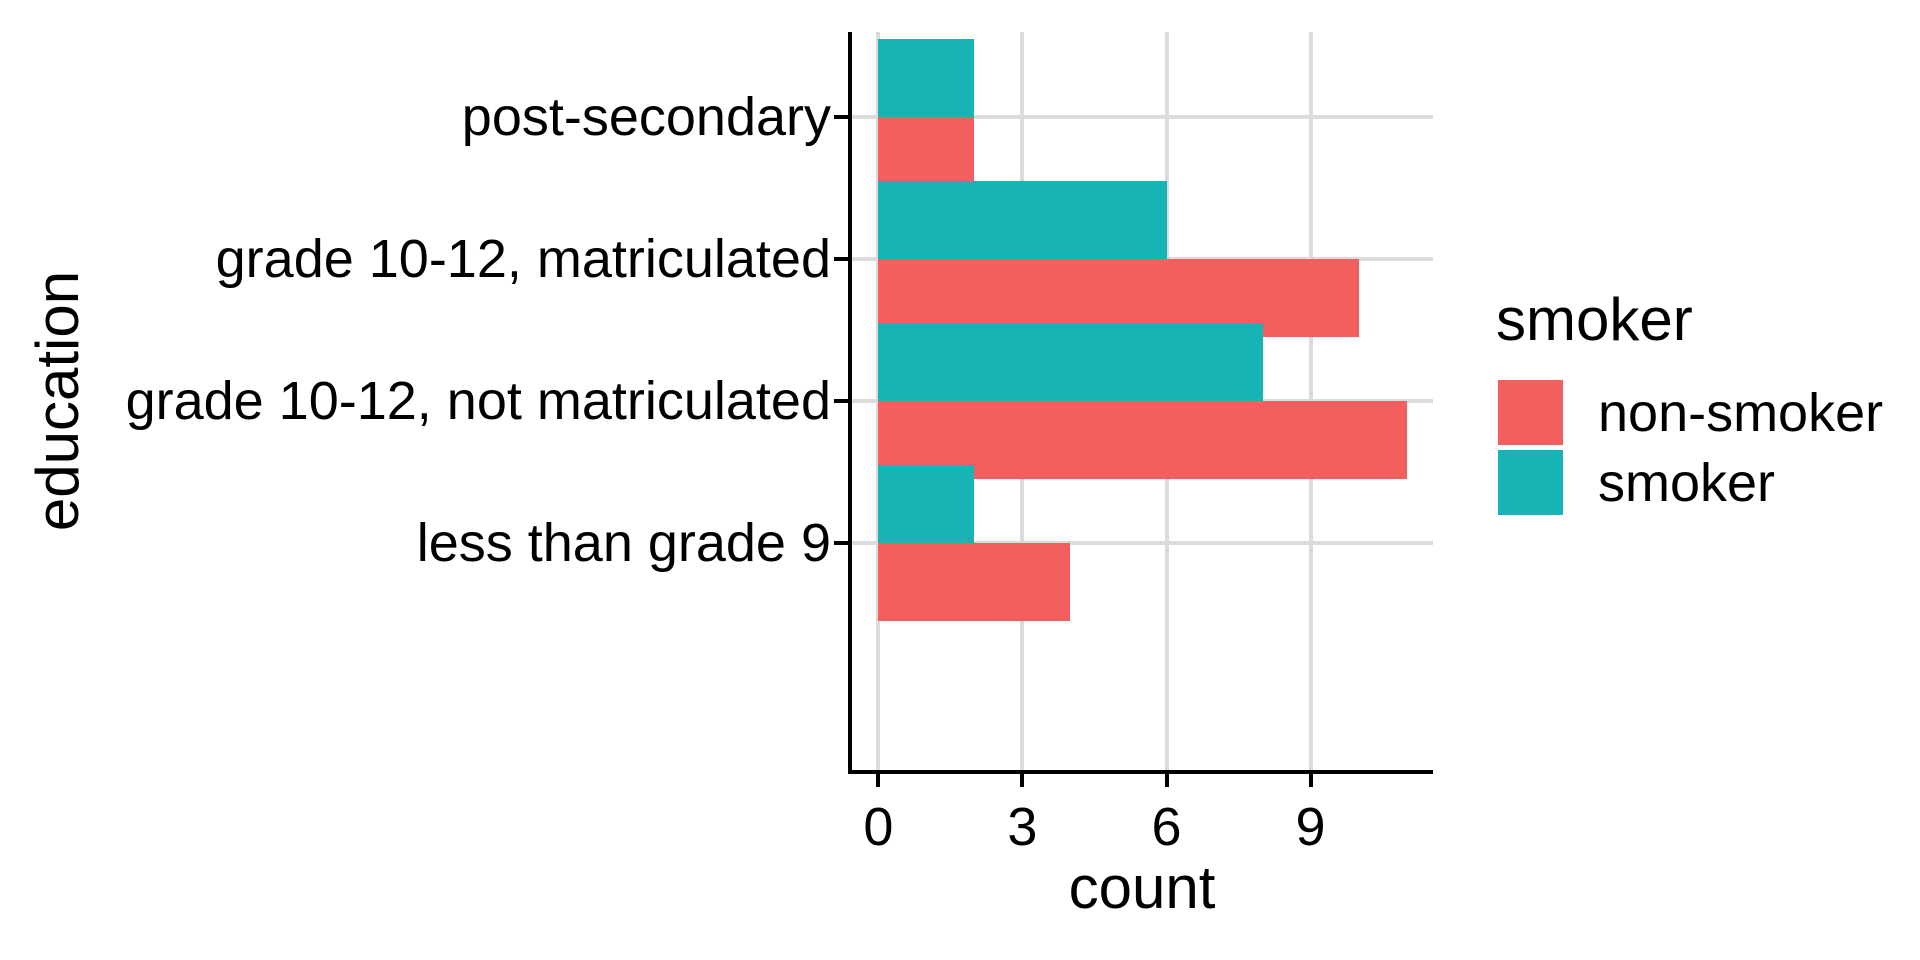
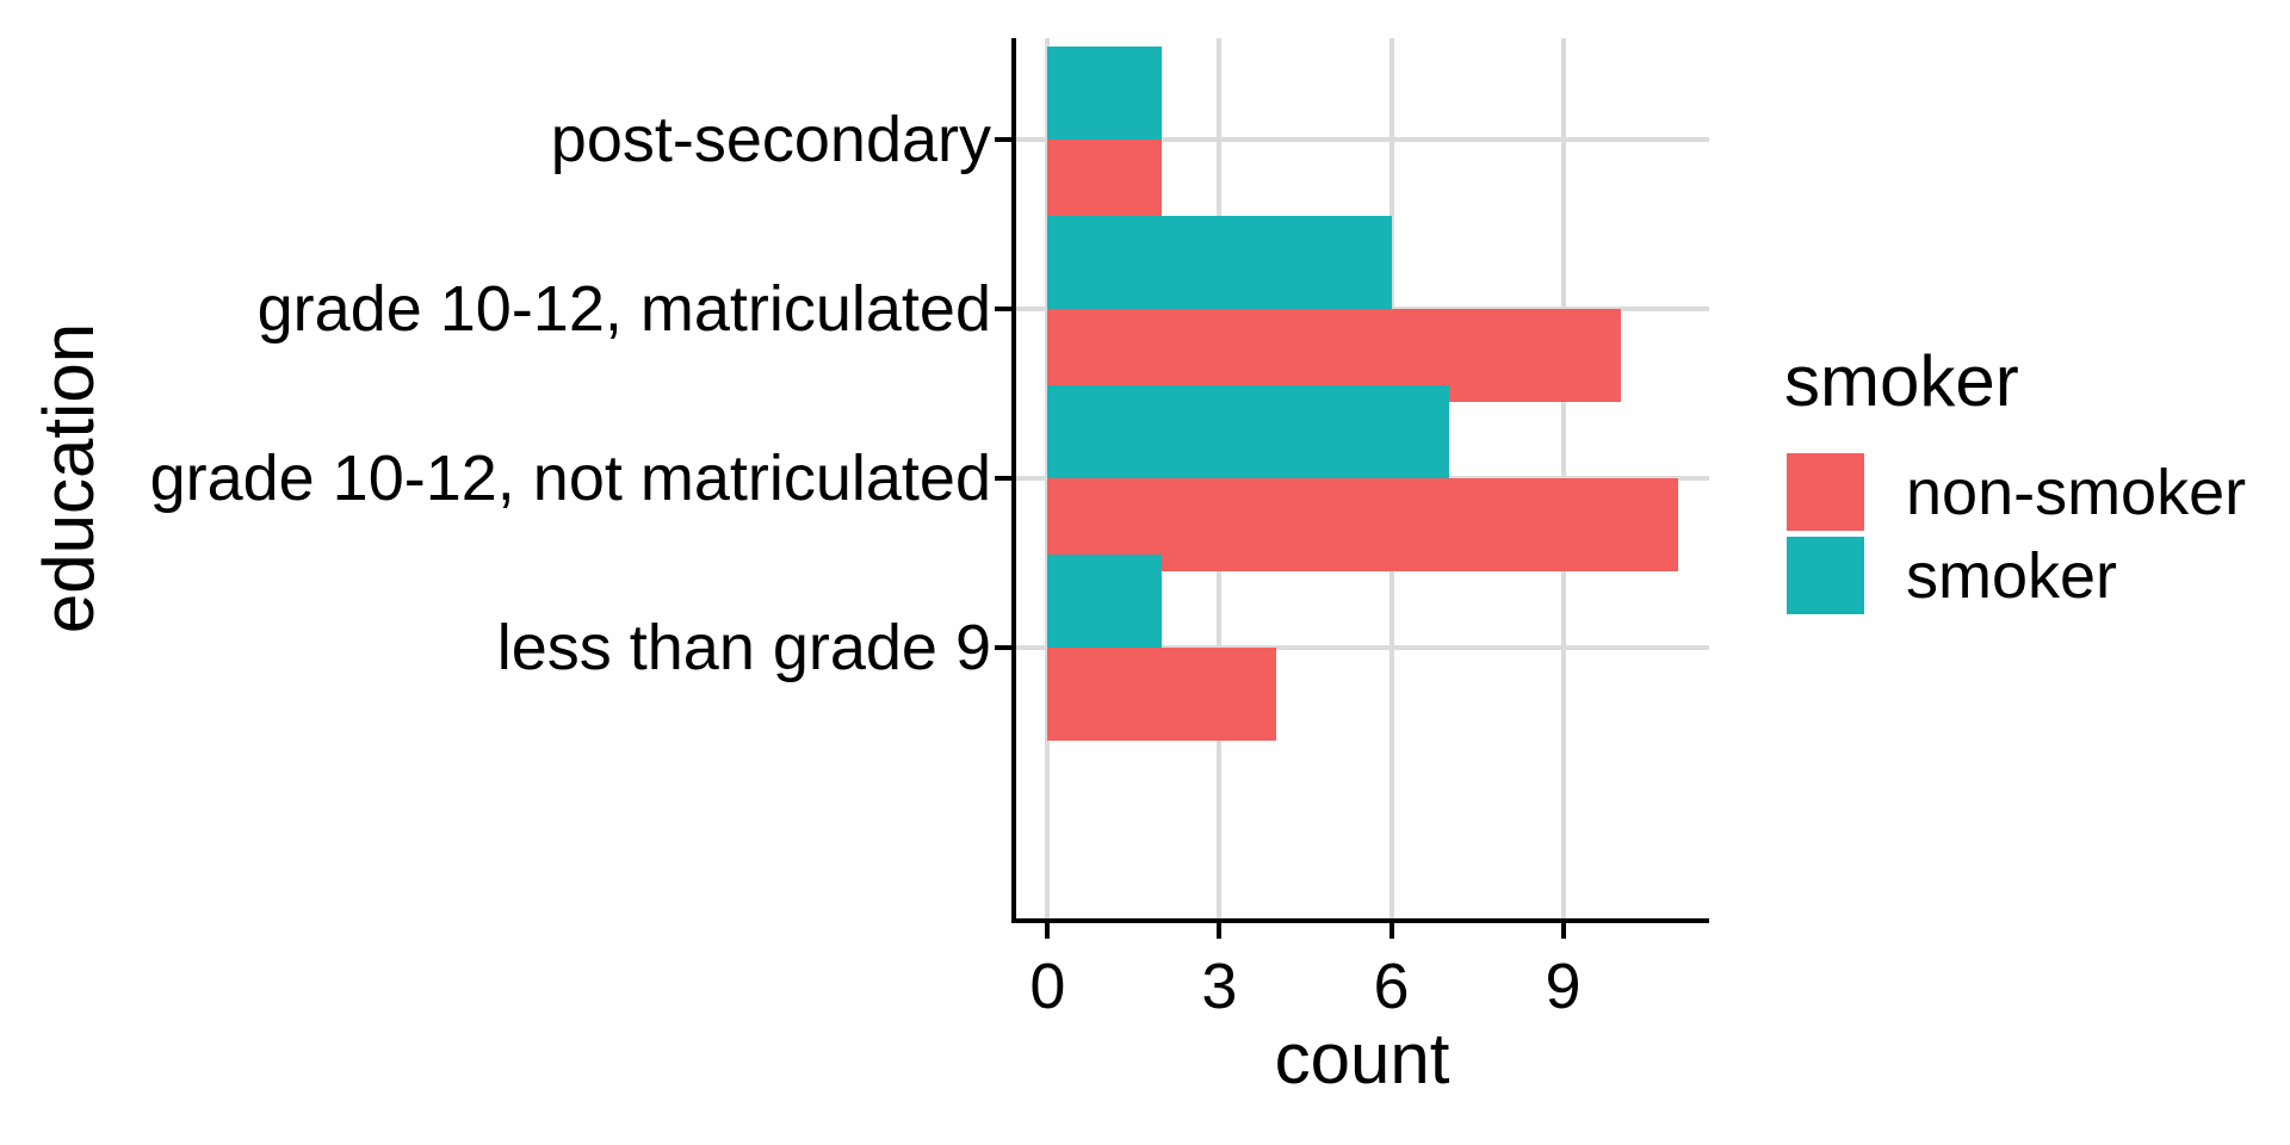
smoker/grade 10-12, not matriculated: 8 -> 7
